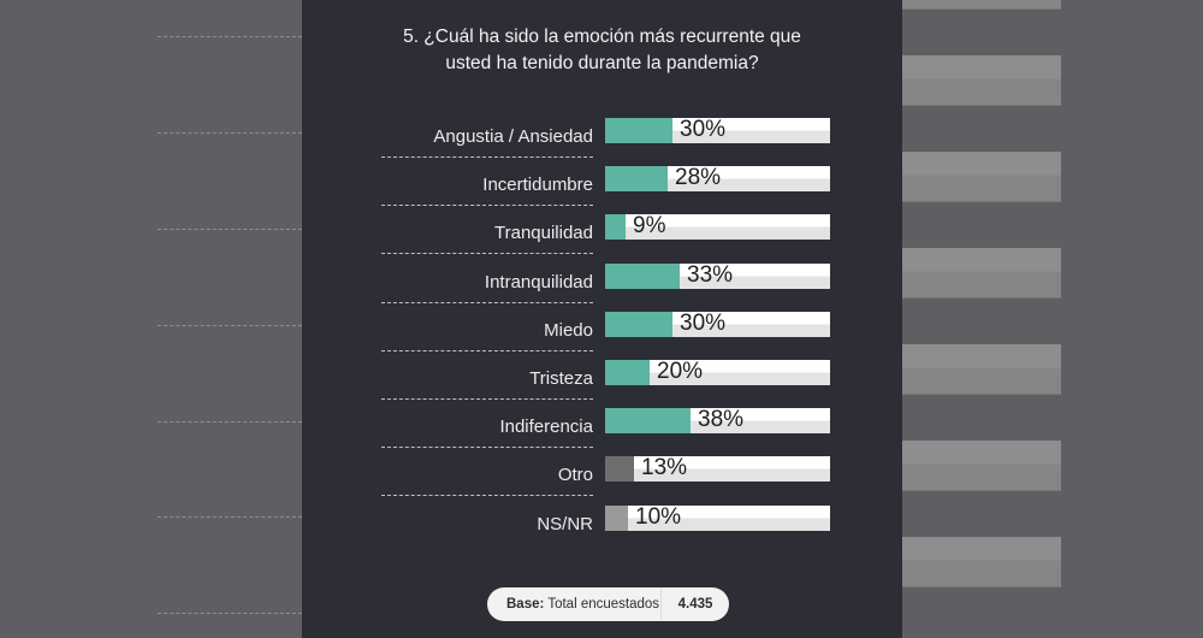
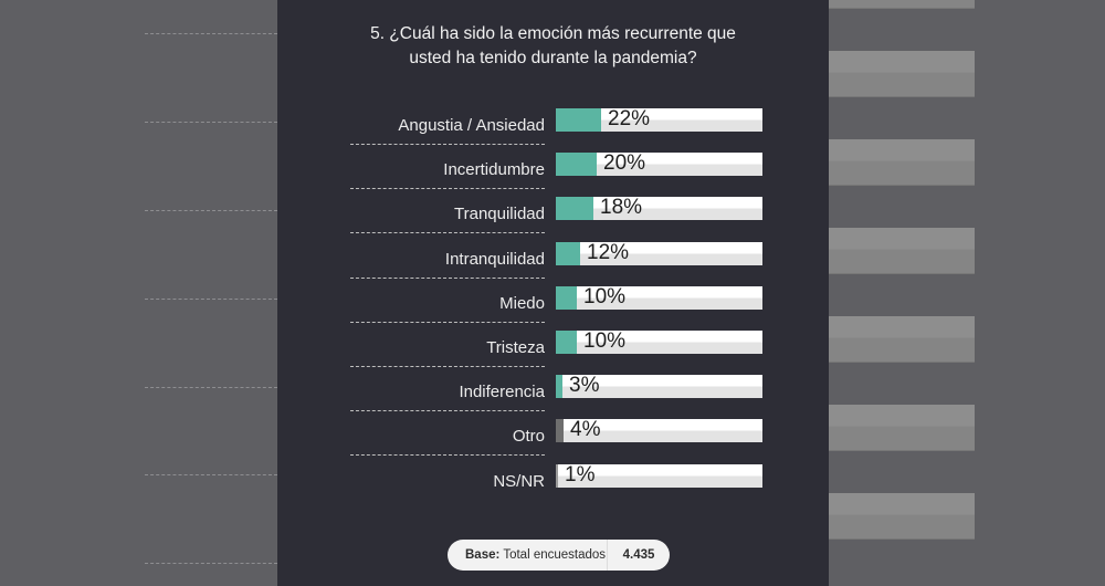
Angustia / Ansiedad: 30% -> 22%
Incertidumbre: 28% -> 20%
Tranquilidad: 9% -> 18%
Intranquilidad: 33% -> 12%
Miedo: 30% -> 10%
Tristeza: 20% -> 10%
Indiferencia: 38% -> 3%
Otro: 13% -> 4%
NS/NR: 10% -> 1%
